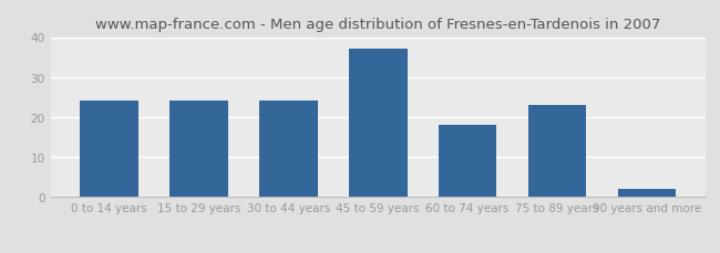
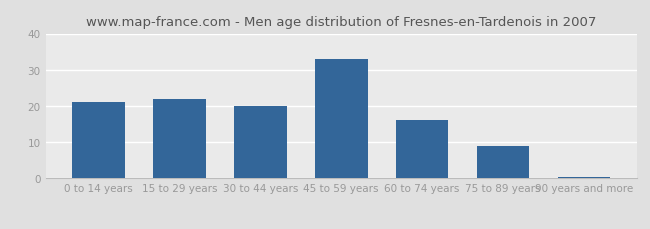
0 to 14 years: 24.0 -> 21.0
15 to 29 years: 24.0 -> 22.0
30 to 44 years: 24.0 -> 20.0
45 to 59 years: 37.0 -> 33.0
60 to 74 years: 18.0 -> 16.0
75 to 89 years: 23.0 -> 9.0
90 years and more: 2.0 -> 0.4
